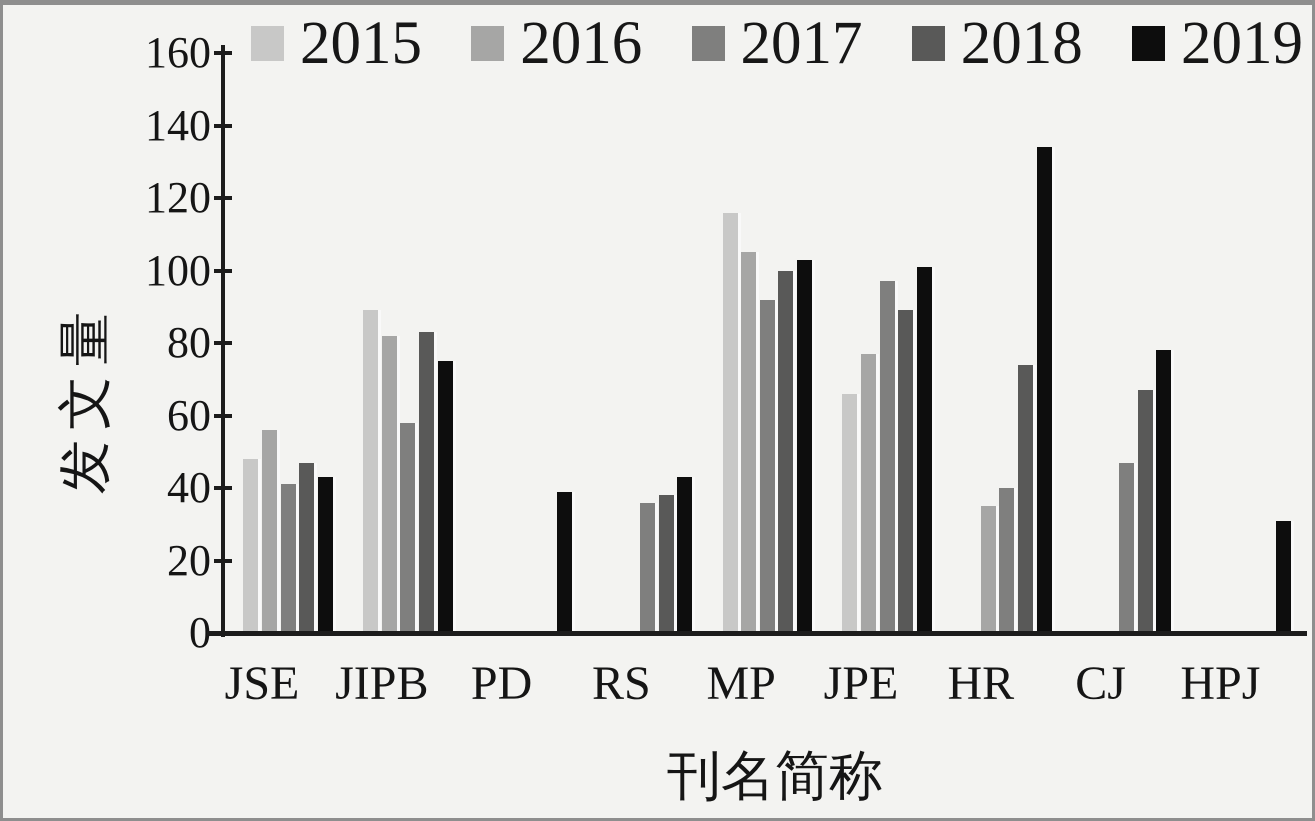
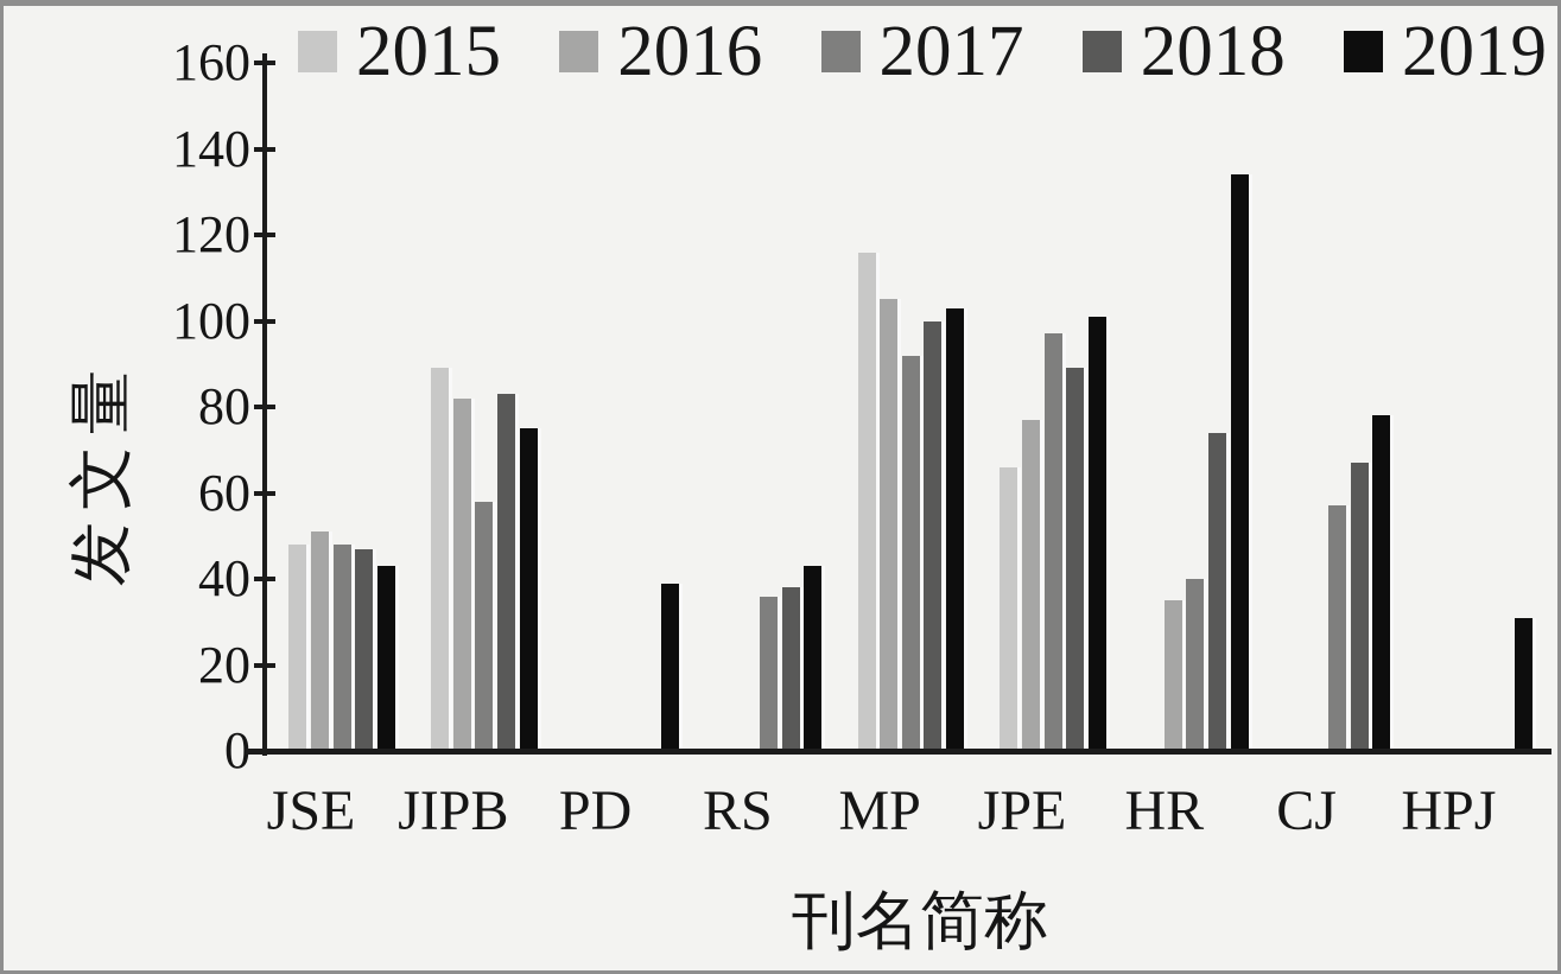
2016/JSE: 56 -> 51
2017/JSE: 41 -> 48
2017/CJ: 47 -> 57
